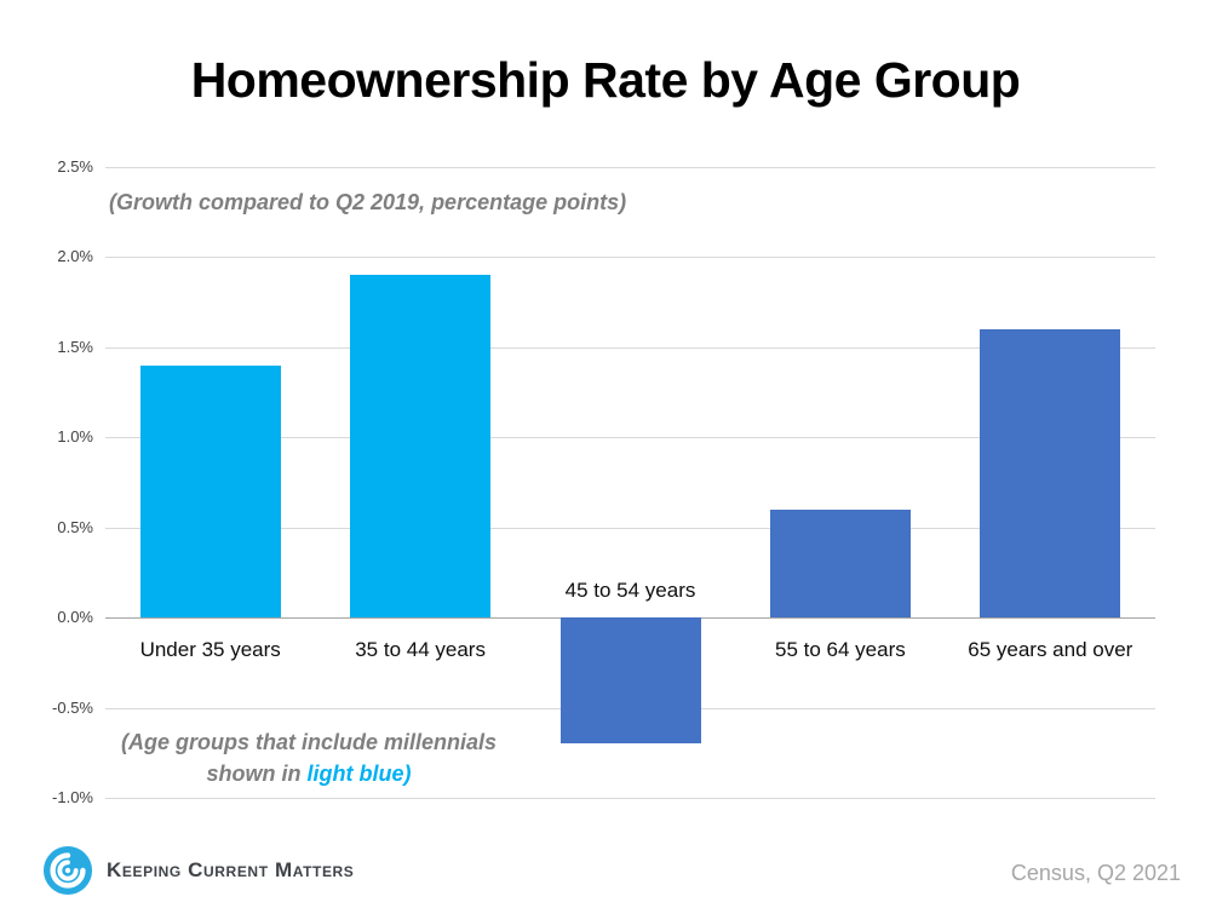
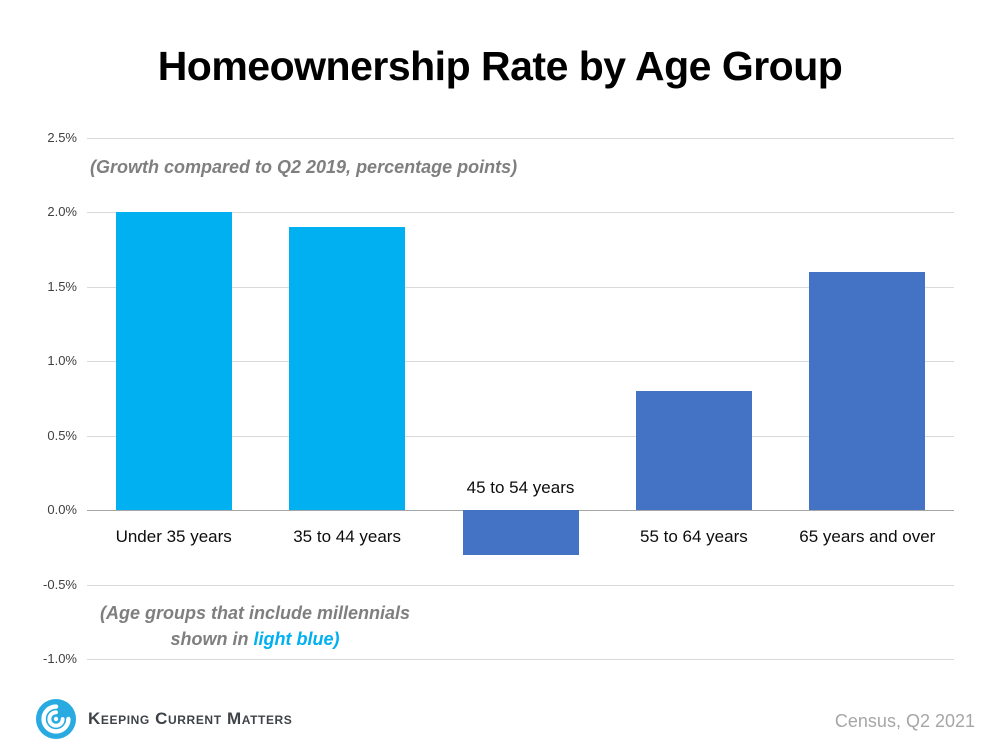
Under 35 years: 1.4% -> 2.0%
45 to 54 years: -0.7% -> -0.3%
55 to 64 years: 0.6% -> 0.8%
